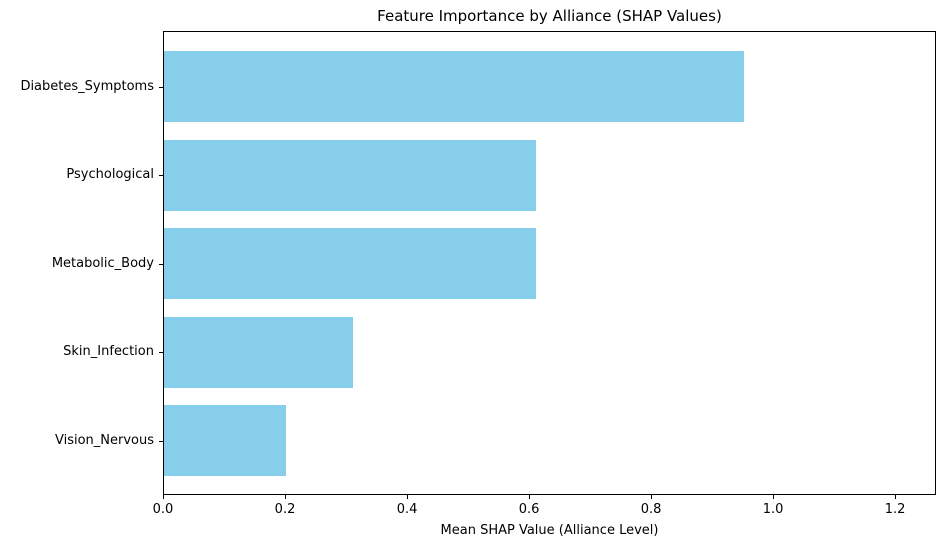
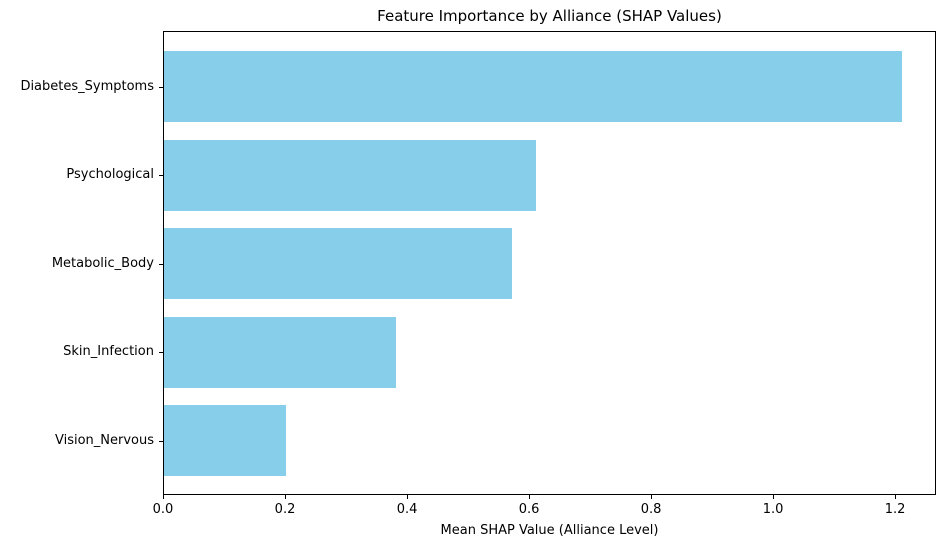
Diabetes_Symptoms: 0.95 -> 1.21
Metabolic_Body: 0.61 -> 0.57
Skin_Infection: 0.31 -> 0.38
